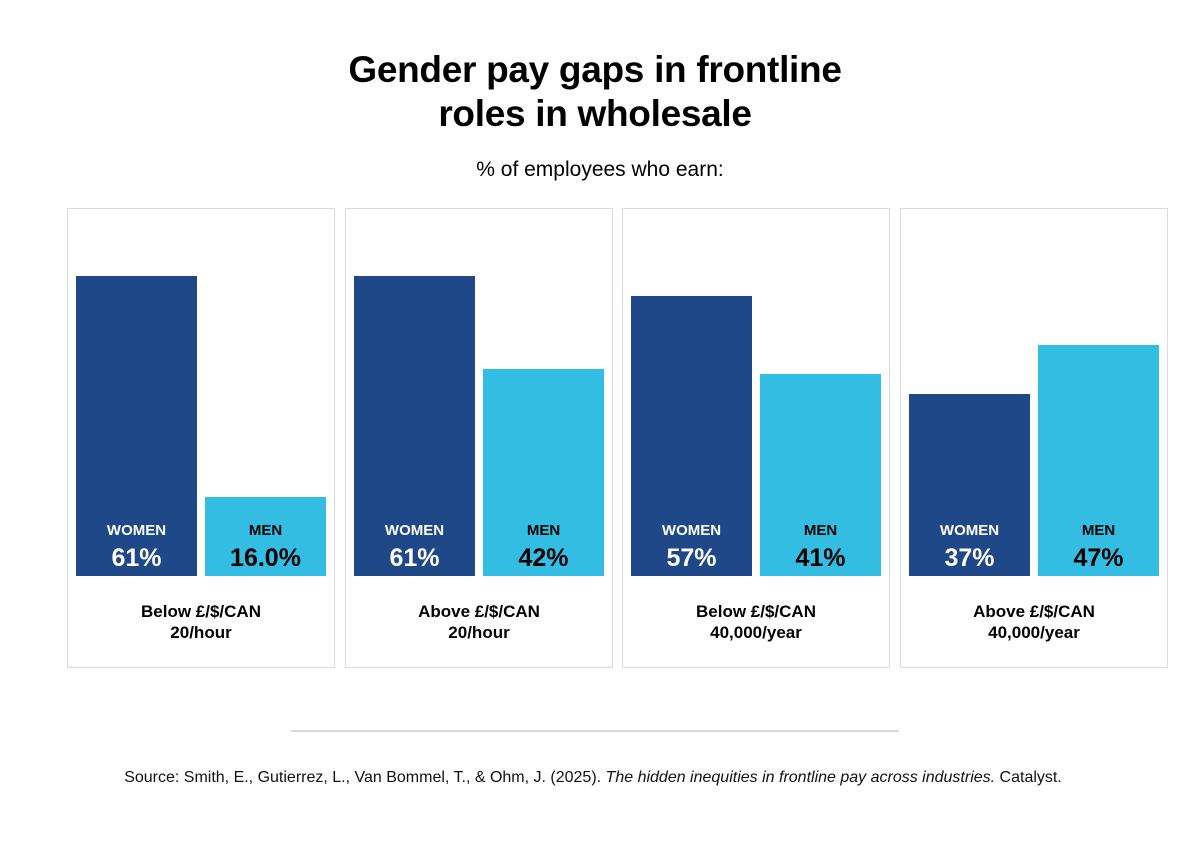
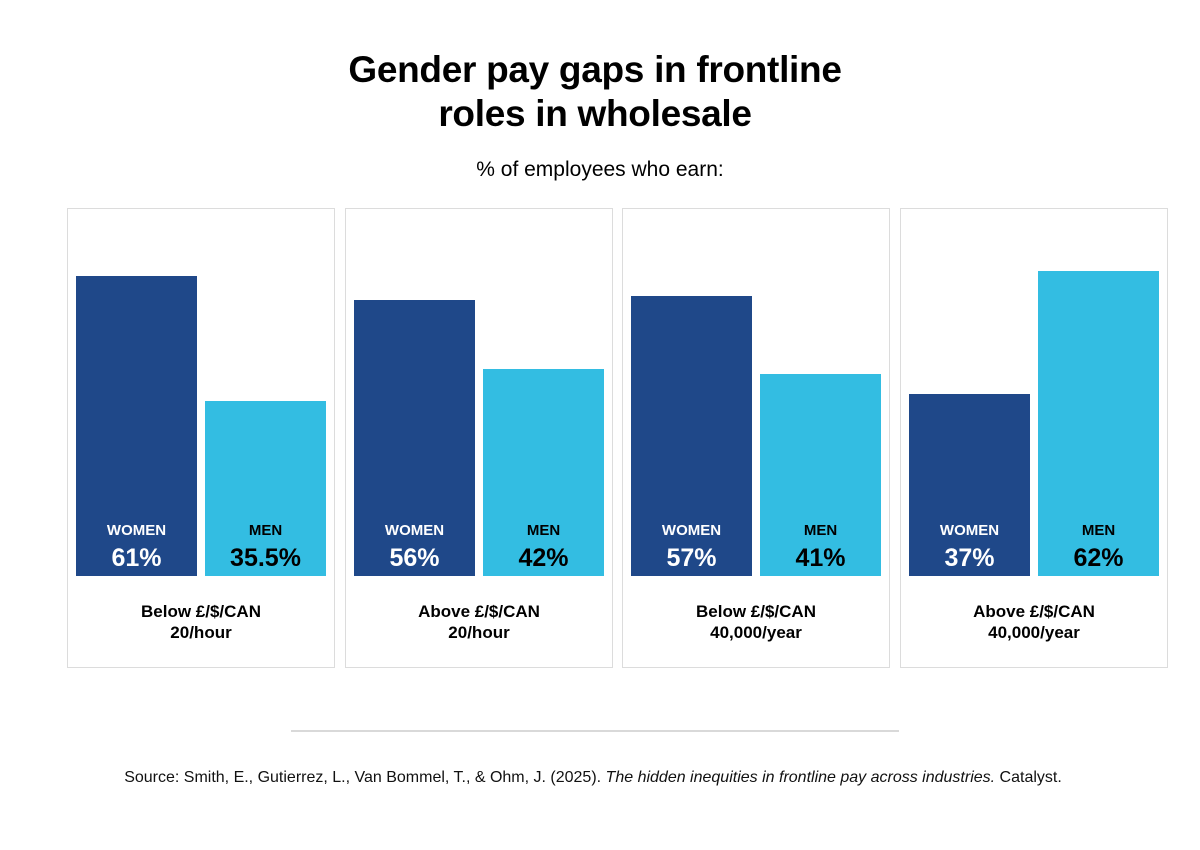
MEN/Below £/$/CAN 20/hour: 16.0% -> 35.5%
WOMEN/Above £/$/CAN 20/hour: 61% -> 56%
MEN/Above £/$/CAN 40,000/year: 47% -> 62%
